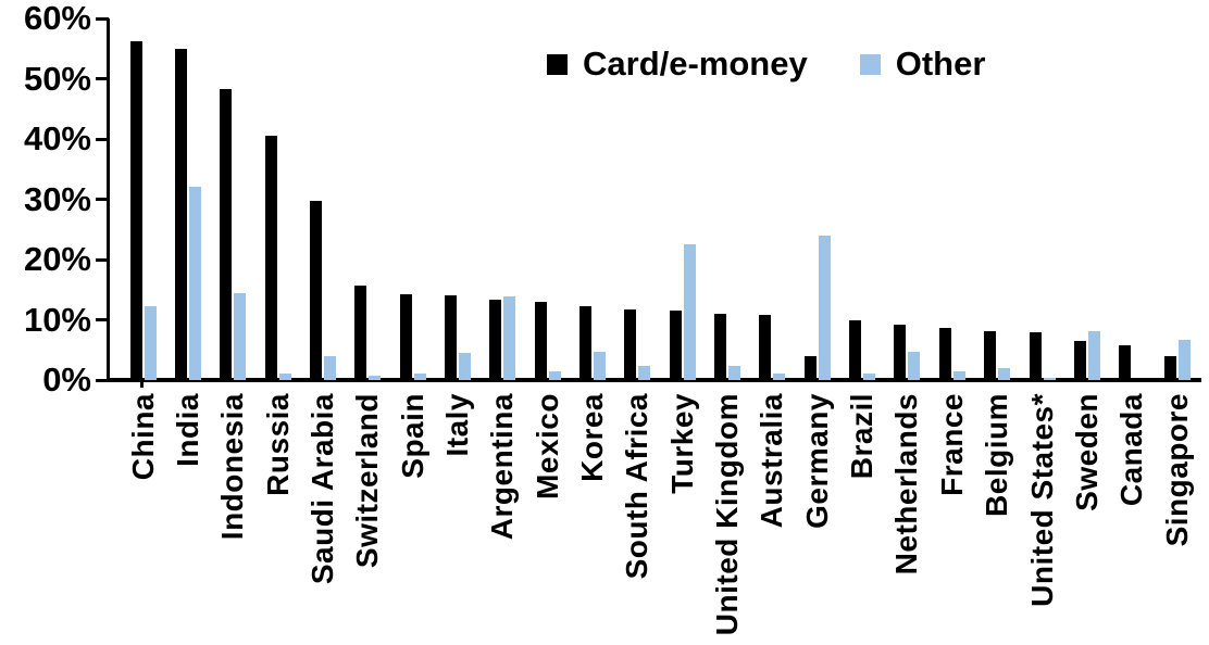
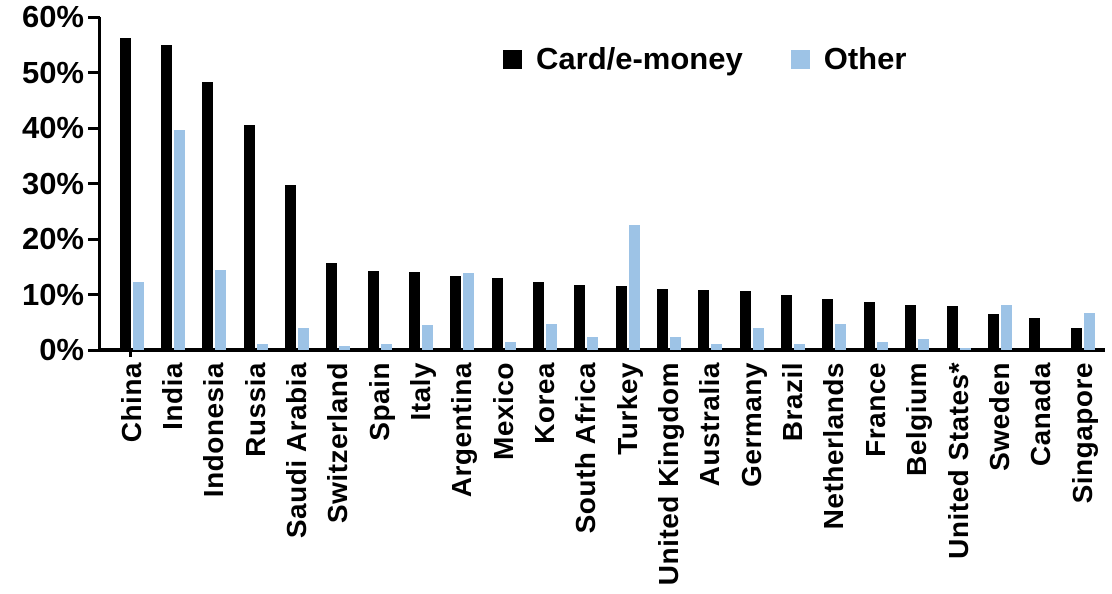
Other/India: 32% -> 40%
Card/e-money/Germany: 4% -> 11%
Other/Germany: 24% -> 4%
